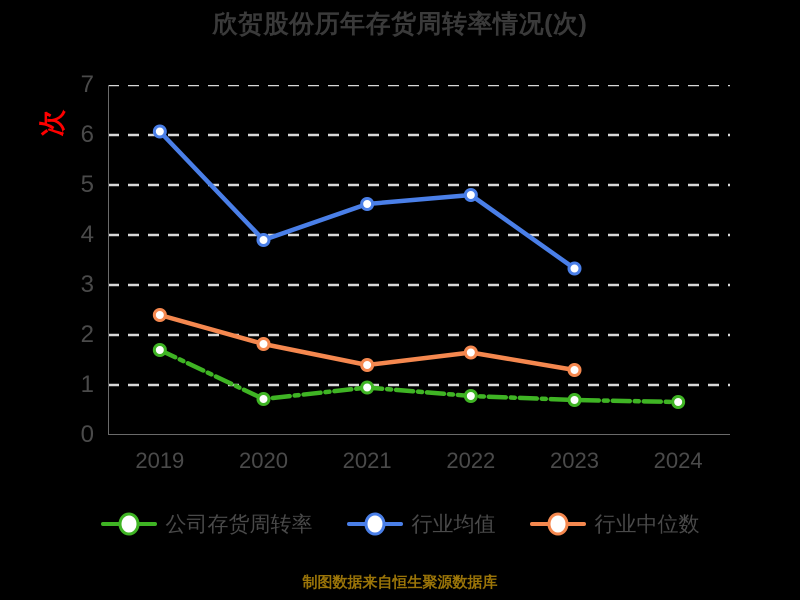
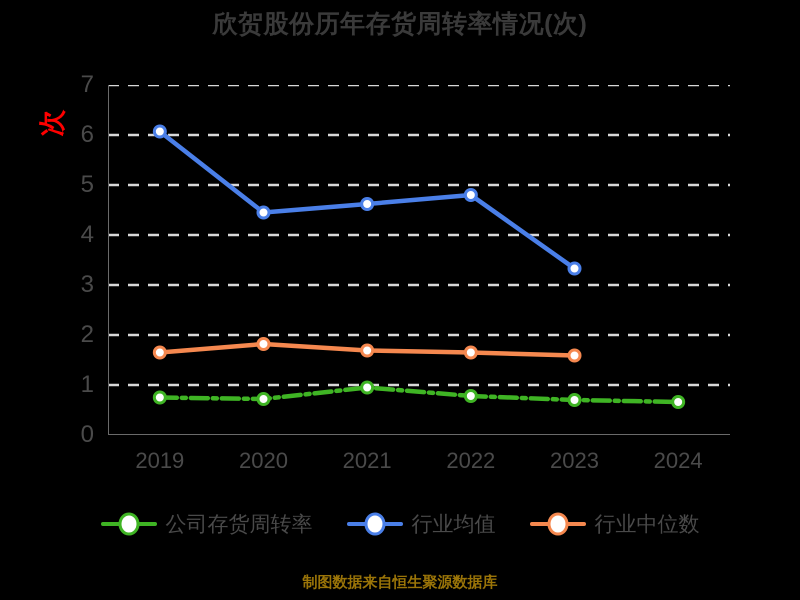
公司存货周转率/2019: 1.7 -> 0.8
行业中位数/2019: 2.4 -> 1.6
行业均值/2020: 3.9 -> 4.5
行业中位数/2021: 1.4 -> 1.7
行业中位数/2023: 1.3 -> 1.6
